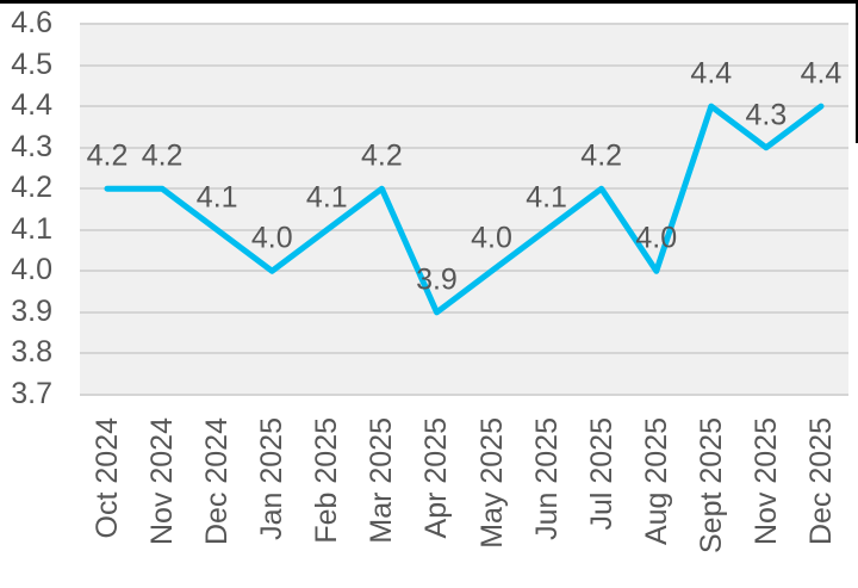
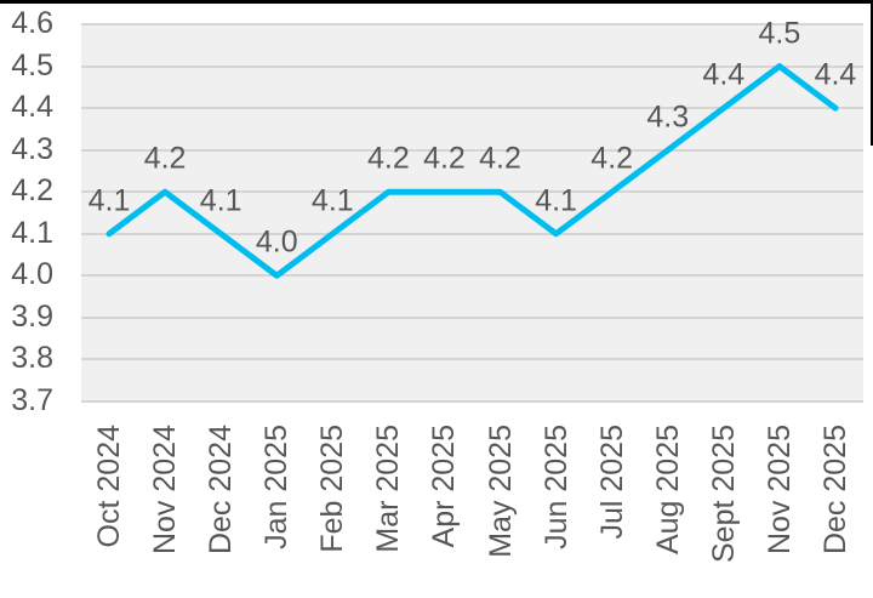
Oct 2024: 4.2 -> 4.1
Apr 2025: 3.9 -> 4.2
May 2025: 4.0 -> 4.2
Aug 2025: 4.0 -> 4.3
Nov 2025: 4.3 -> 4.5
